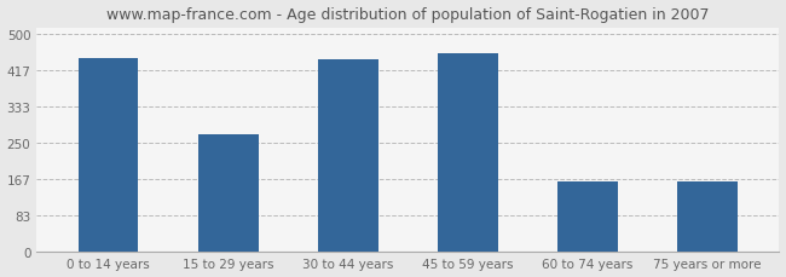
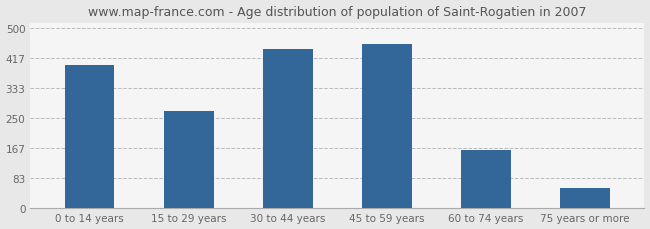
0 to 14 years: 445 -> 397
75 years or more: 160 -> 55
